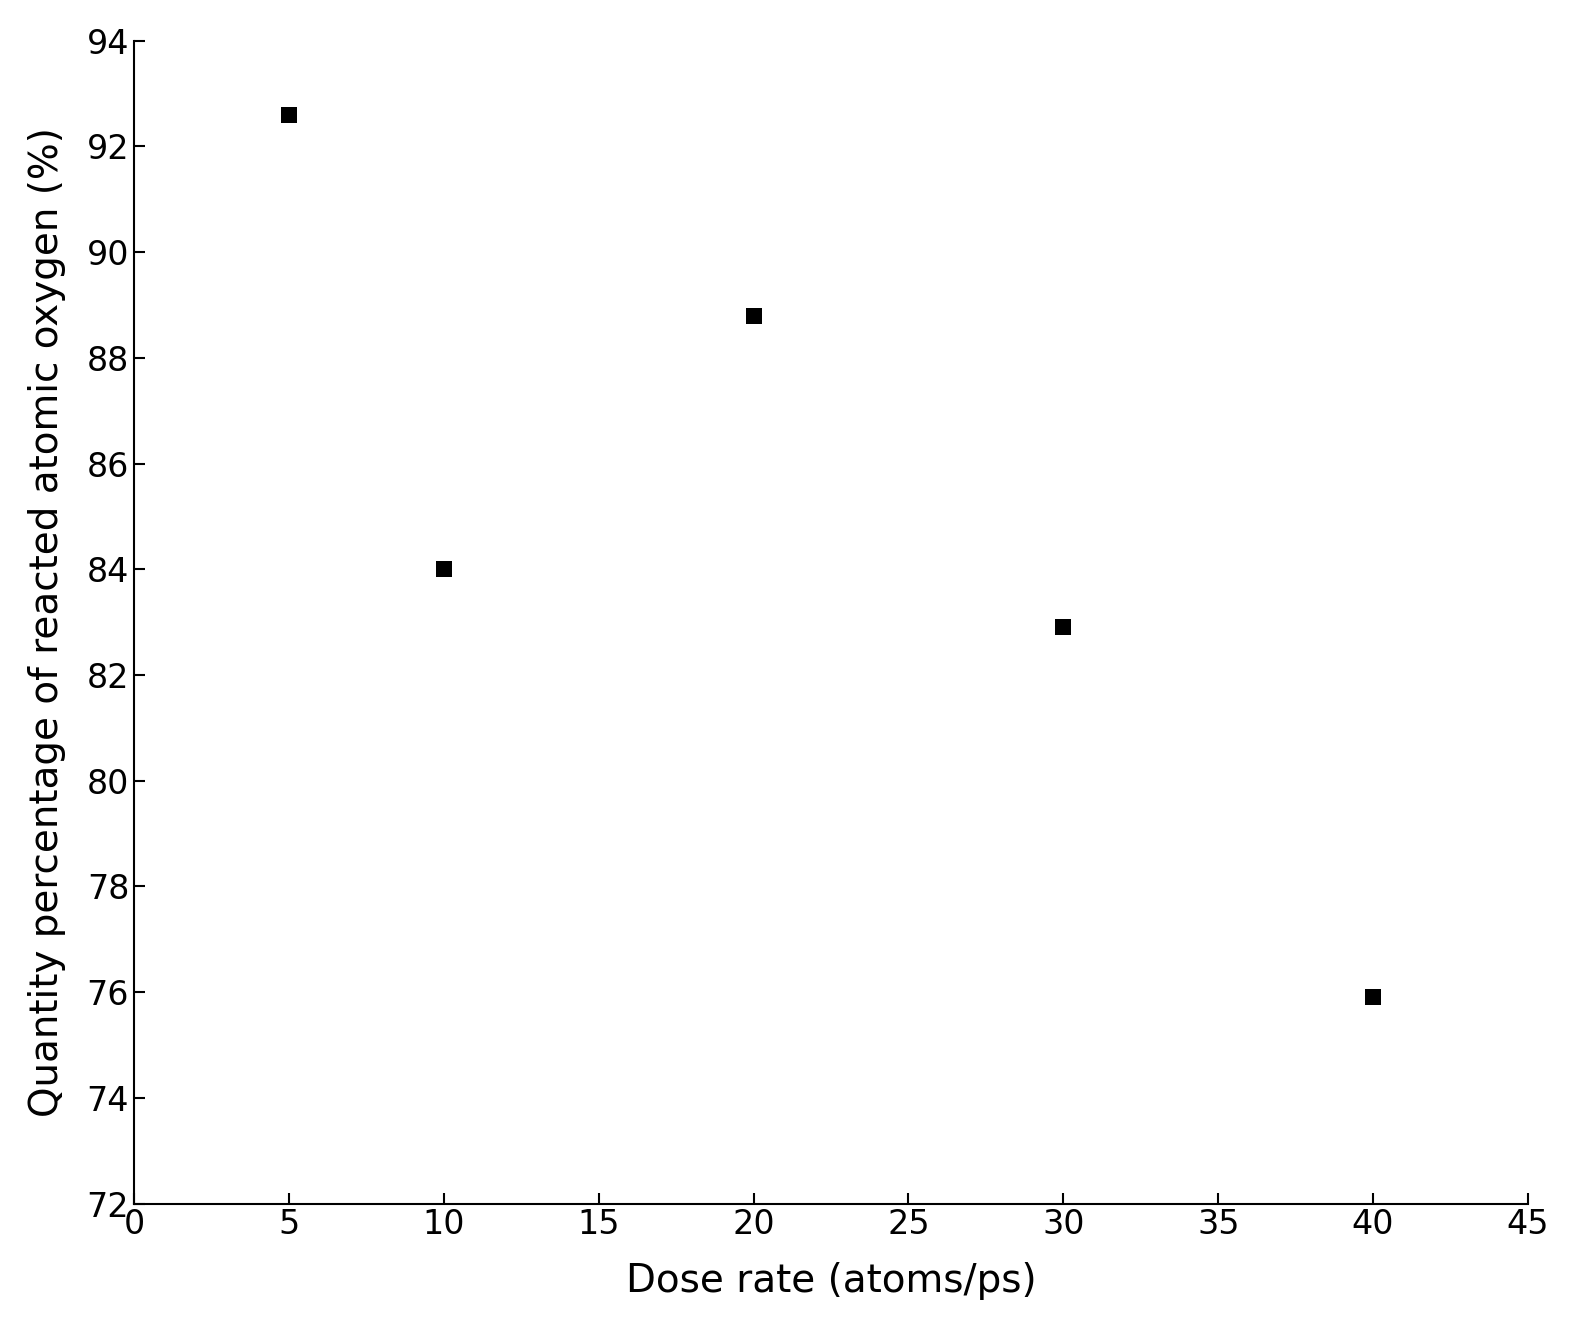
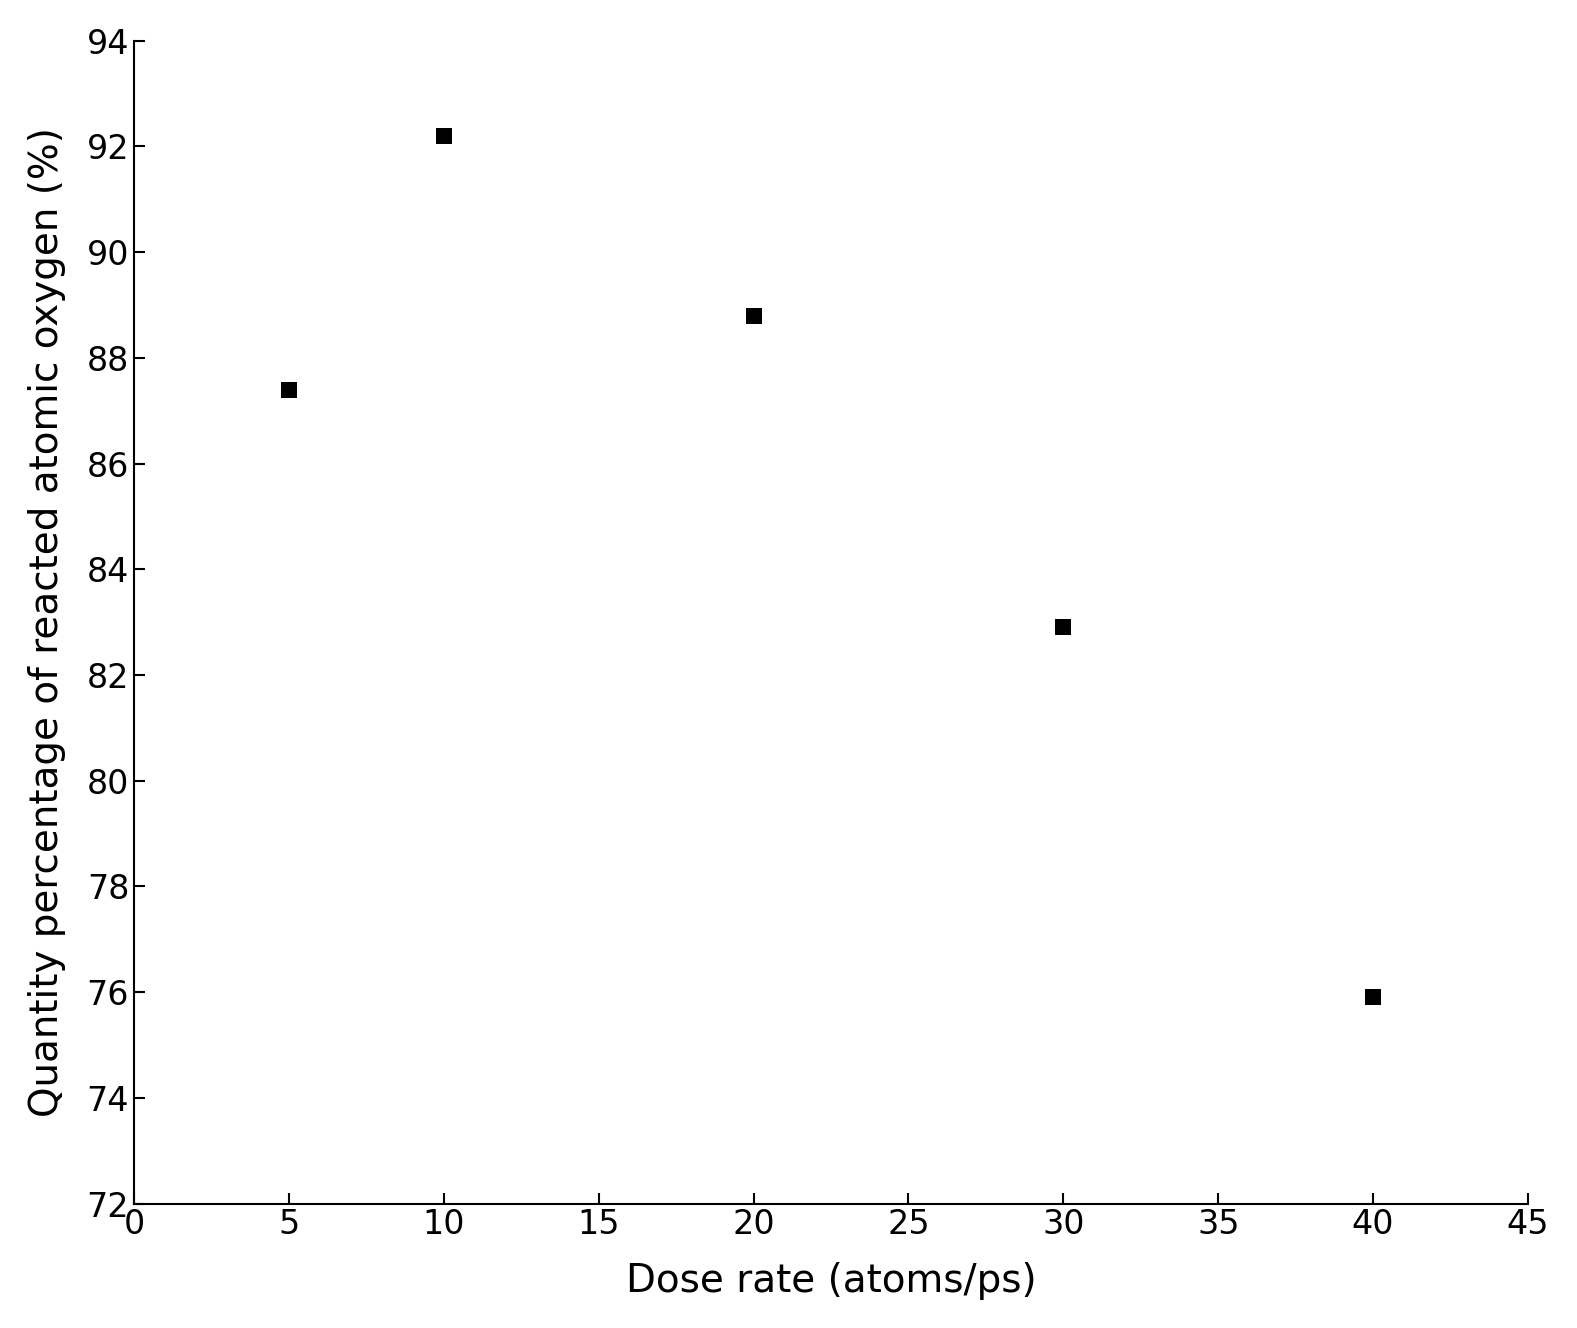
5: 92.6 -> 87.4
10: 84.0 -> 92.2
